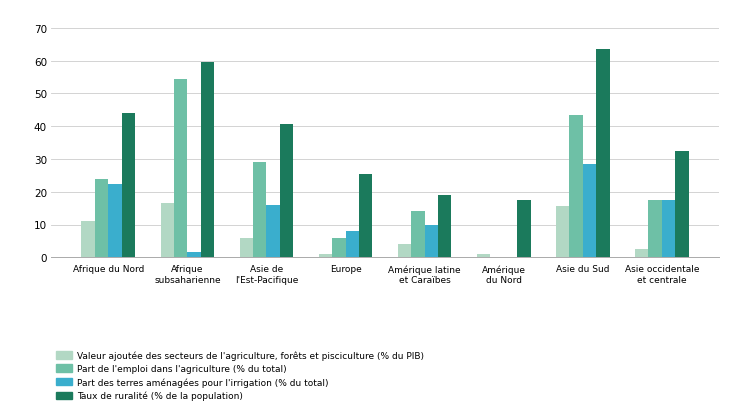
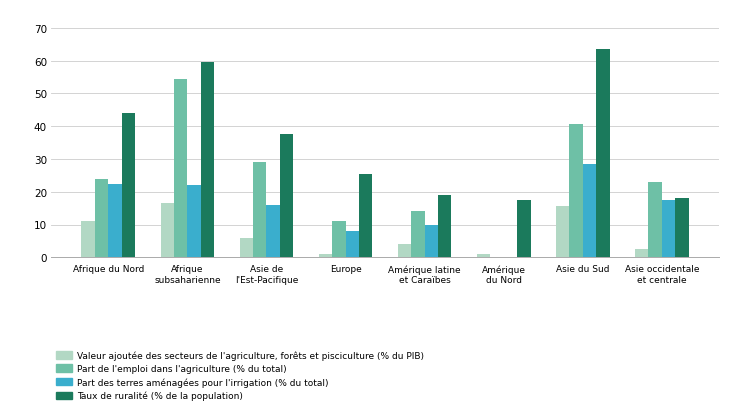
Part des terres aménagées pour l'irrigation (% du total)/Afrique subsaharienne: 1.5 -> 22.0
Taux de ruralité (% de la population)/Asie de l'Est-Pacifique: 40.5 -> 37.5
Part de l'emploi dans l'agriculture (% du total)/Europe: 6.0 -> 11.0
Part de l'emploi dans l'agriculture (% du total)/Asie du Sud: 43.5 -> 40.5
Part de l'emploi dans l'agriculture (% du total)/Asie occidentale et centrale: 17.5 -> 23.0
Taux de ruralité (% de la population)/Asie occidentale et centrale: 32.5 -> 18.0
